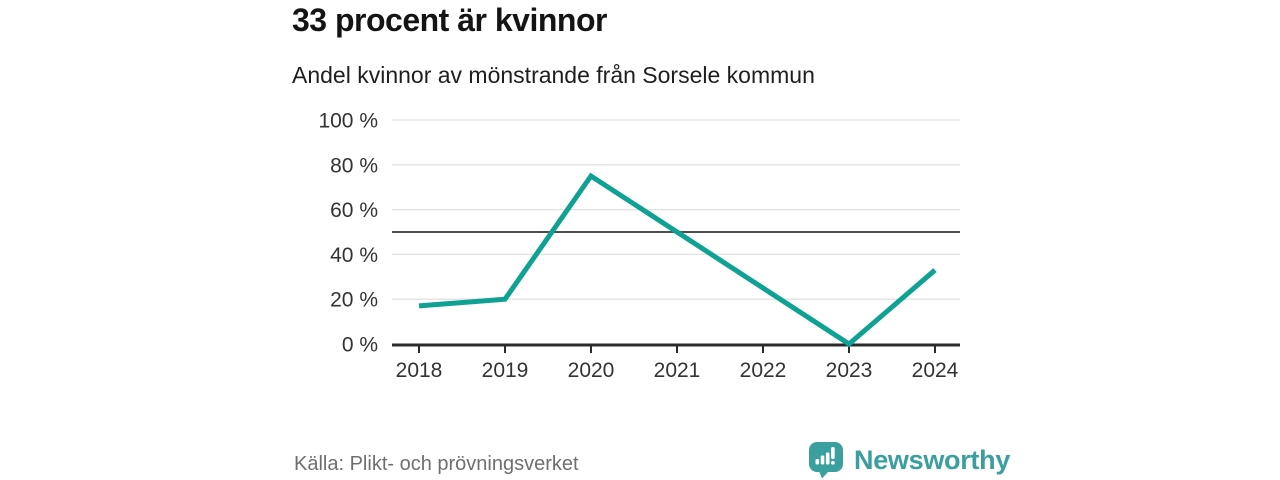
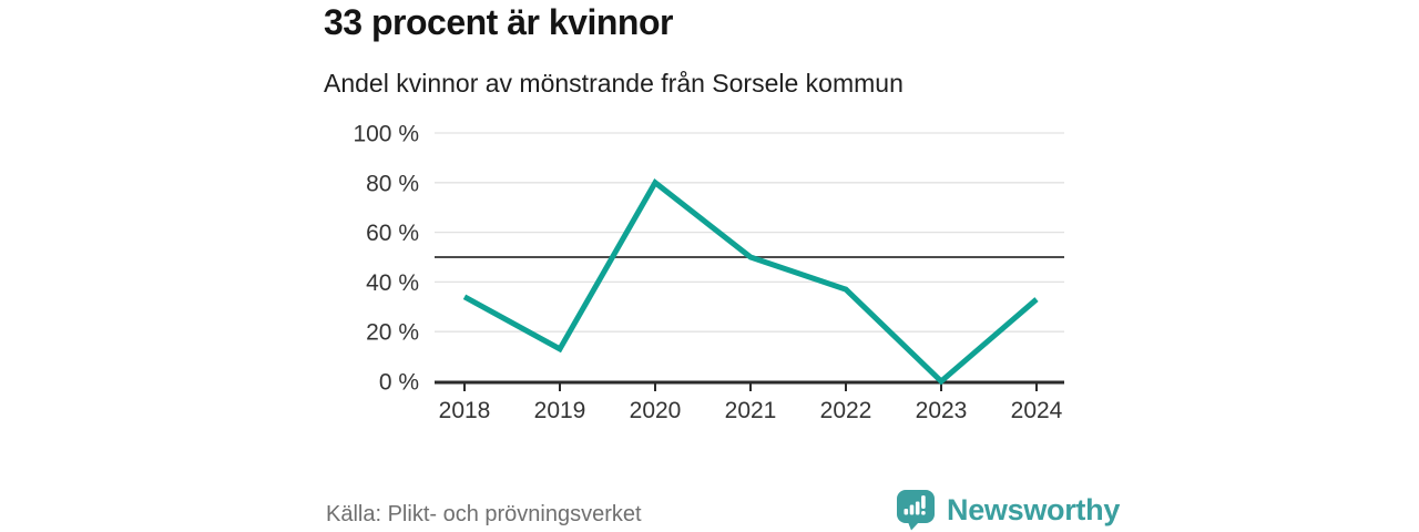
2018: 17% -> 34%
2019: 20% -> 13%
2020: 75% -> 80%
2022: 25% -> 37%
